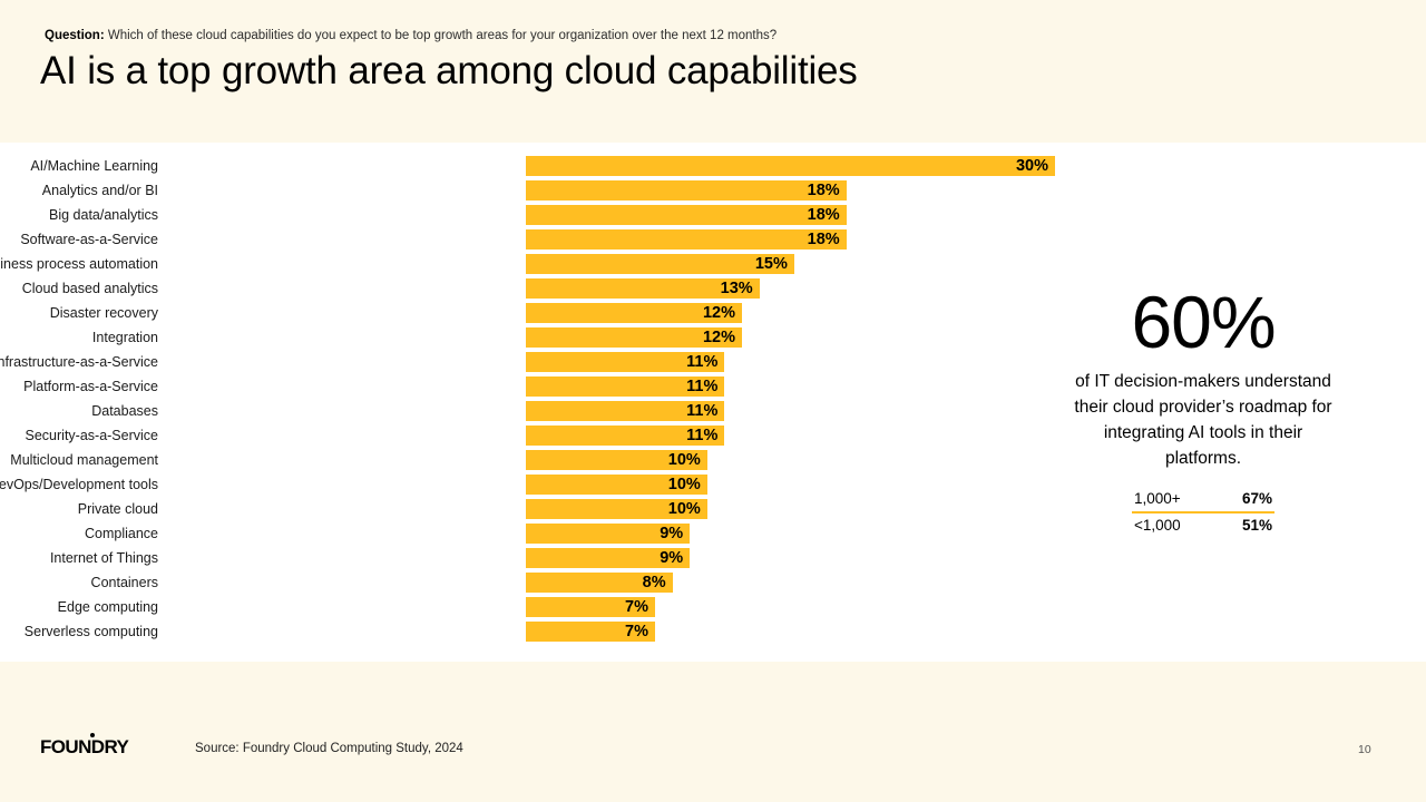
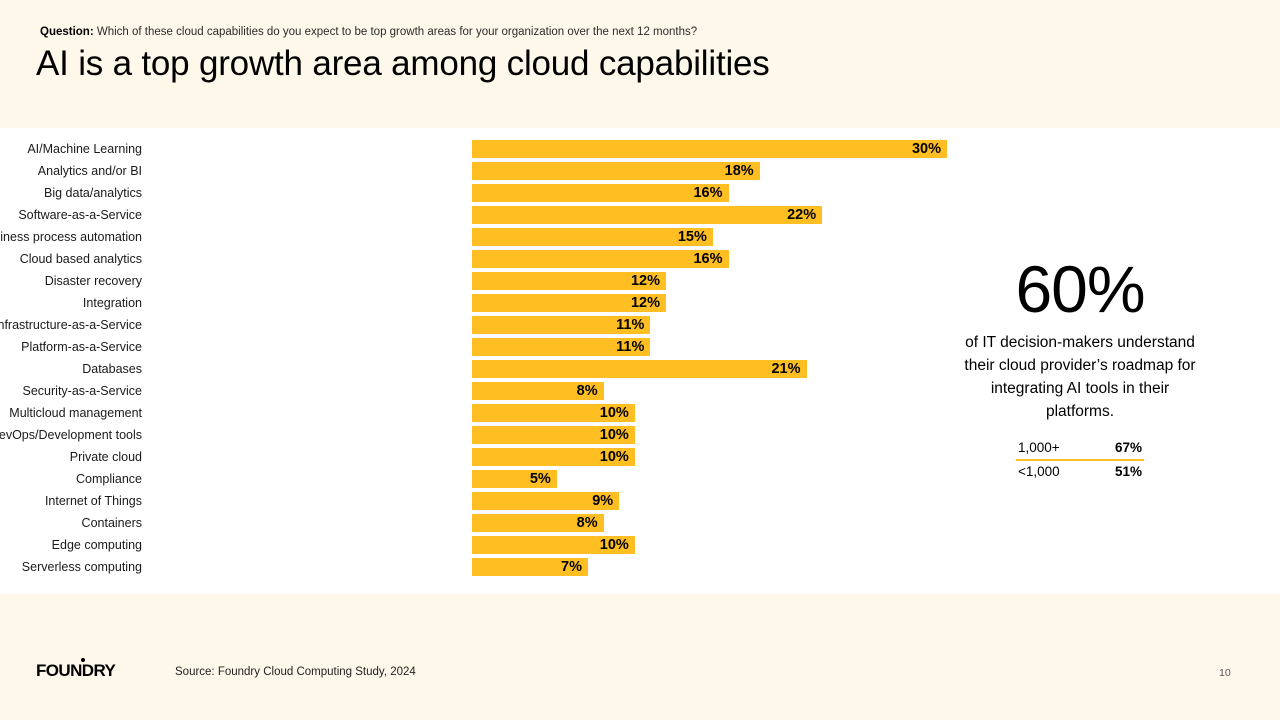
Big data/analytics: 18% -> 16%
Software-as-a-Service: 18% -> 22%
Cloud based analytics: 13% -> 16%
Databases: 11% -> 21%
Security-as-a-Service: 11% -> 8%
Compliance: 9% -> 5%
Edge computing: 7% -> 10%
